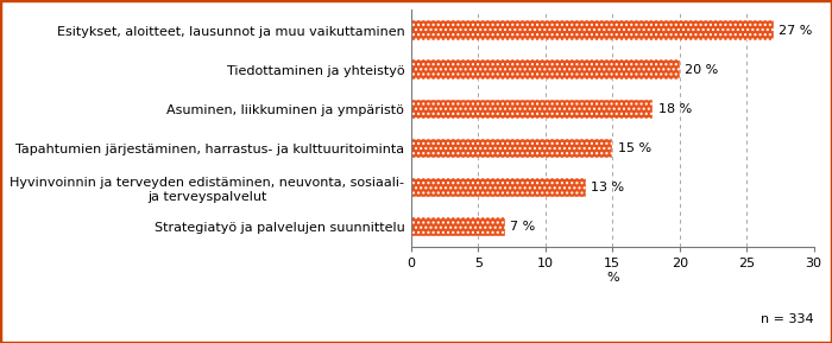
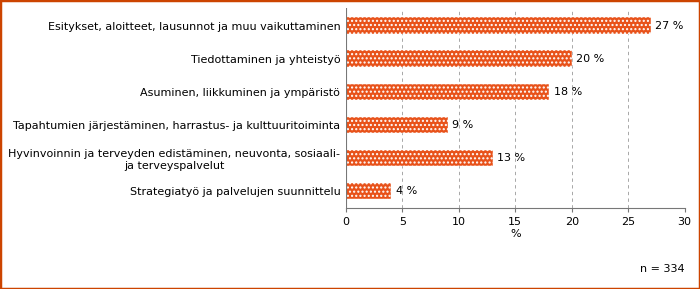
Tapahtumien järjestäminen, harrastus- ja kulttuuritoiminta: 15 -> 9
Strategiatyö ja palvelujen suunnittelu: 7 -> 4
